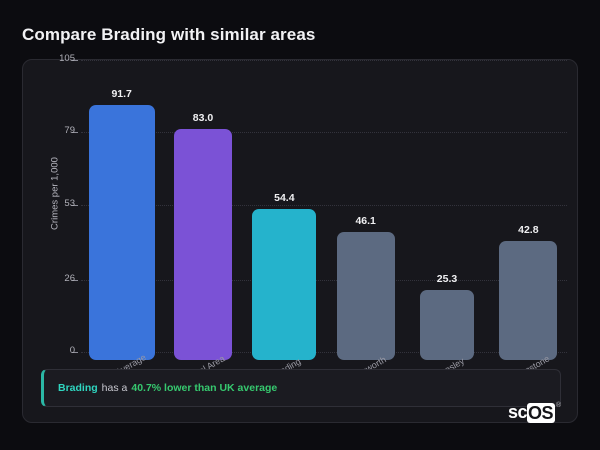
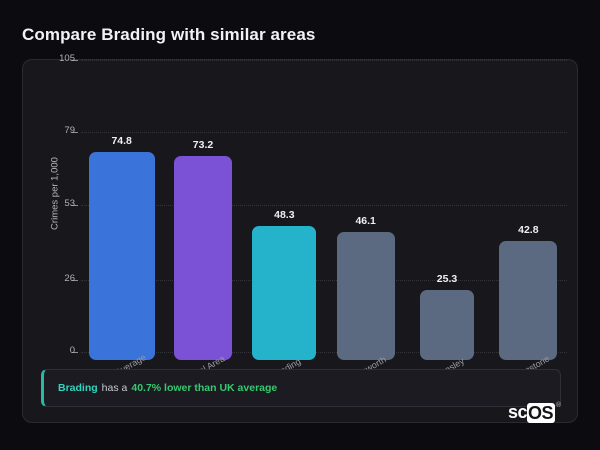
UK Average: 91.7 -> 74.8
Local Area: 83.0 -> 73.2
Brading: 54.4 -> 48.3
